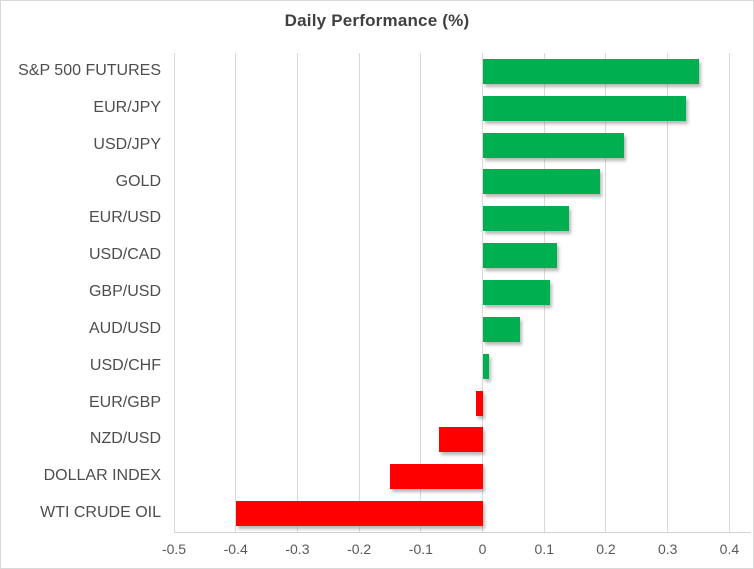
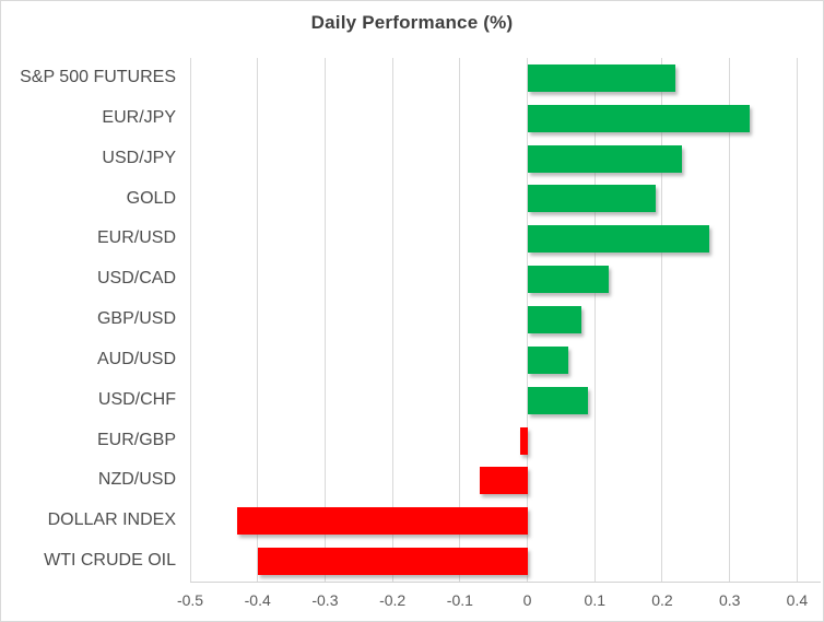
S&P 500 FUTURES: 0.35 -> 0.22
EUR/USD: 0.14 -> 0.27
GBP/USD: 0.11 -> 0.08
USD/CHF: 0.01 -> 0.09
DOLLAR INDEX: -0.15 -> -0.43
